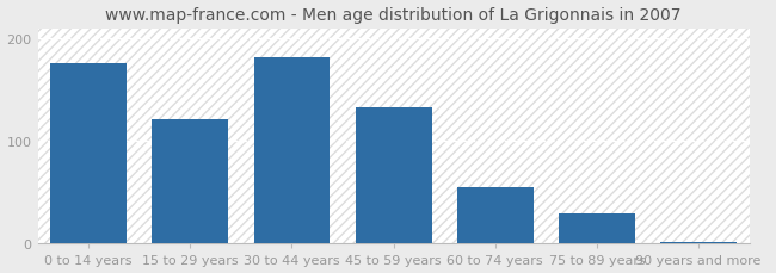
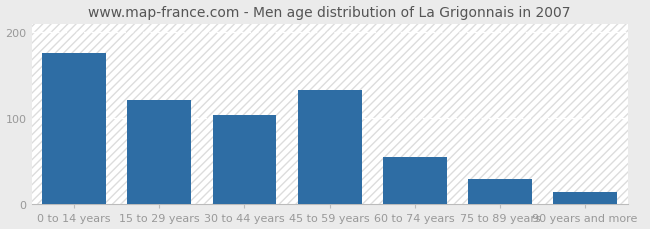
30 to 44 years: 182 -> 104
90 years and more: 2 -> 14
